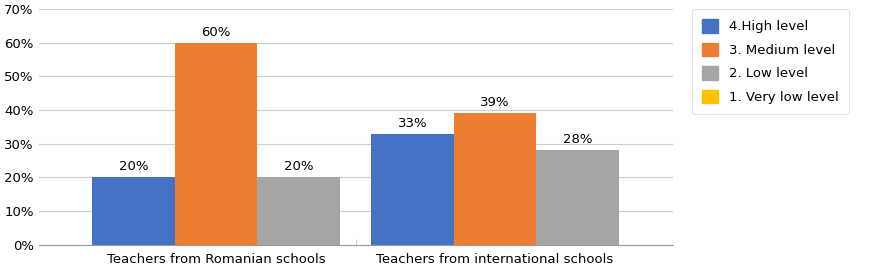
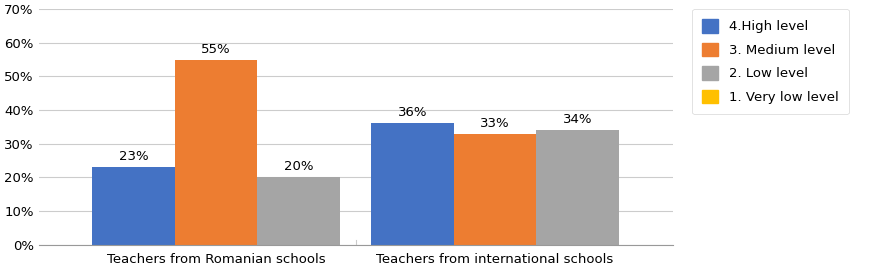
4.High level/Teachers from Romanian schools: 20% -> 23%
3. Medium level/Teachers from Romanian schools: 60% -> 55%
4.High level/Teachers from international schools: 33% -> 36%
3. Medium level/Teachers from international schools: 39% -> 33%
2. Low level/Teachers from international schools: 28% -> 34%
